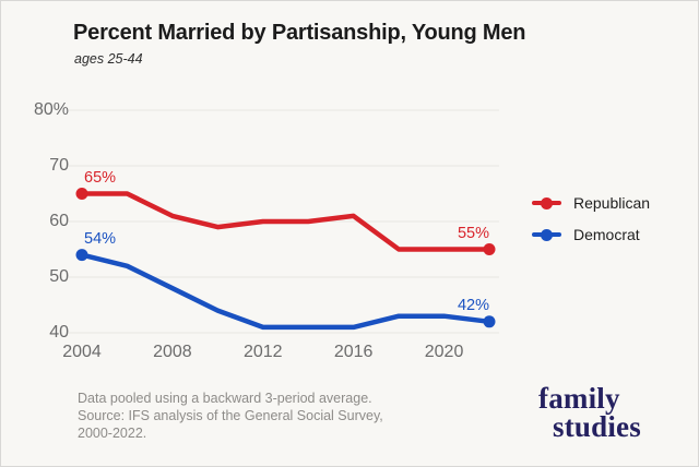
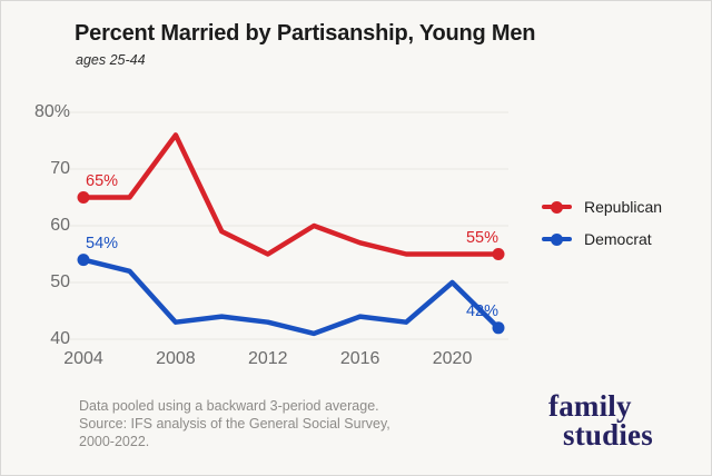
Republican/2008: 61% -> 76%
Democrat/2008: 48% -> 43%
Republican/2012: 60% -> 55%
Democrat/2012: 41% -> 43%
Republican/2016: 61% -> 57%
Democrat/2016: 41% -> 44%
Democrat/2020: 43% -> 50%
